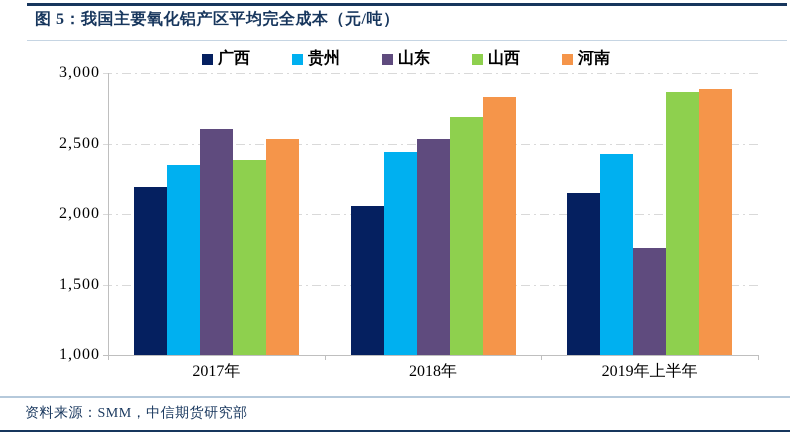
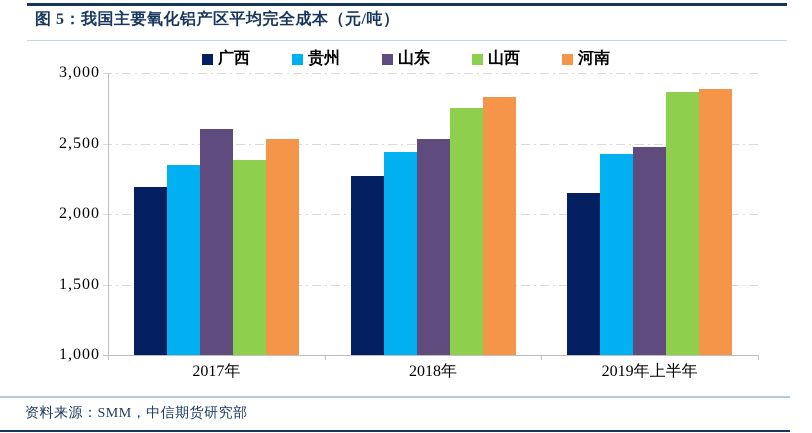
广西/2018年: 2060 -> 2270
山西/2018年: 2690 -> 2760
山东/2019年上半年: 1760 -> 2480
